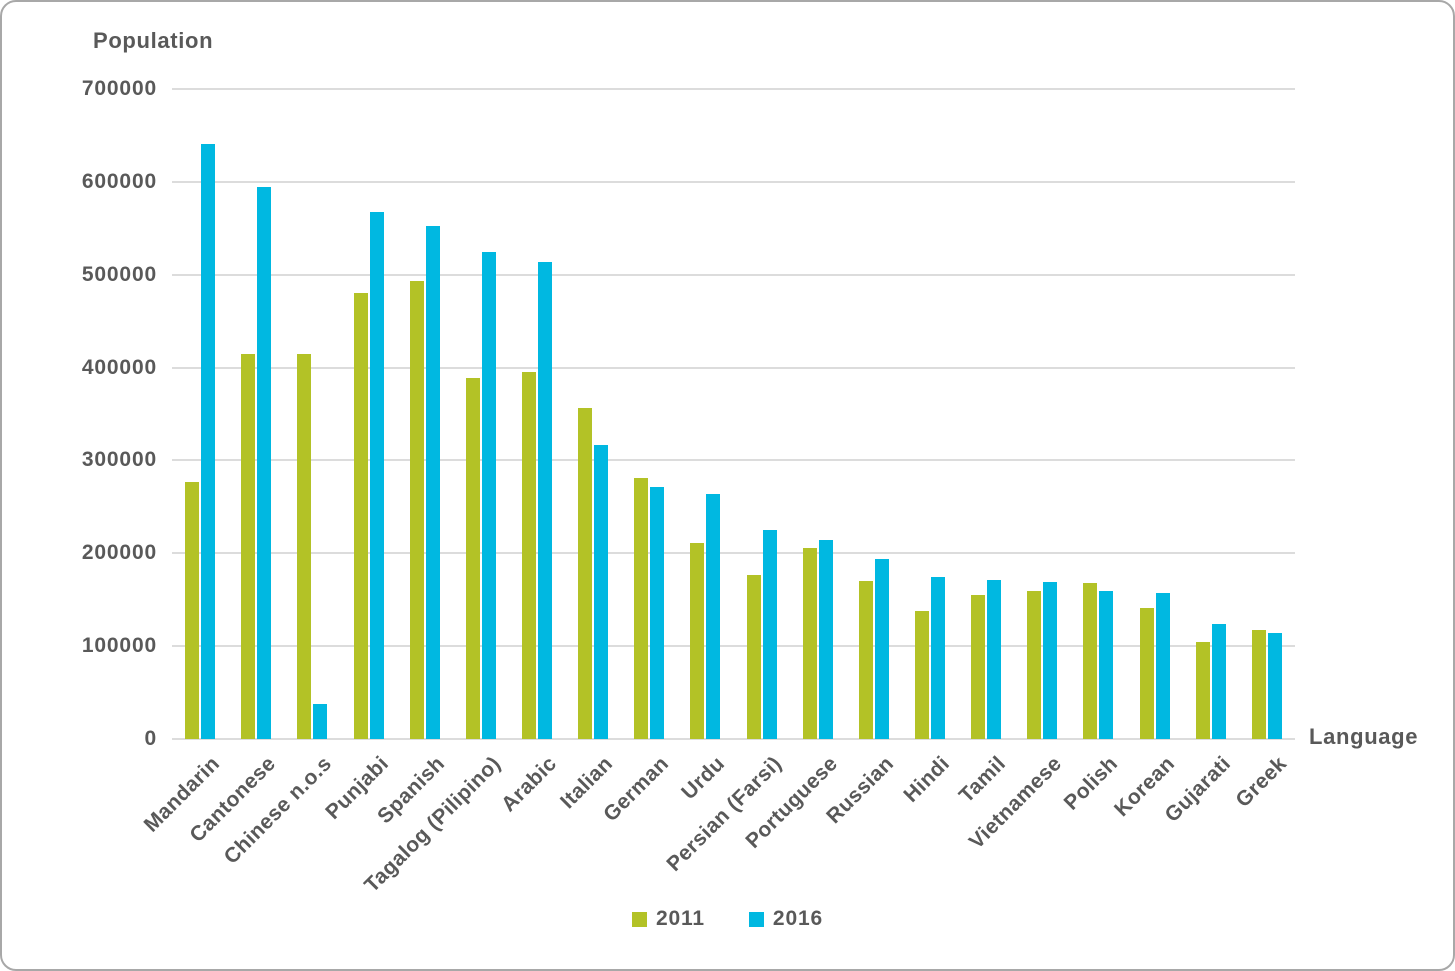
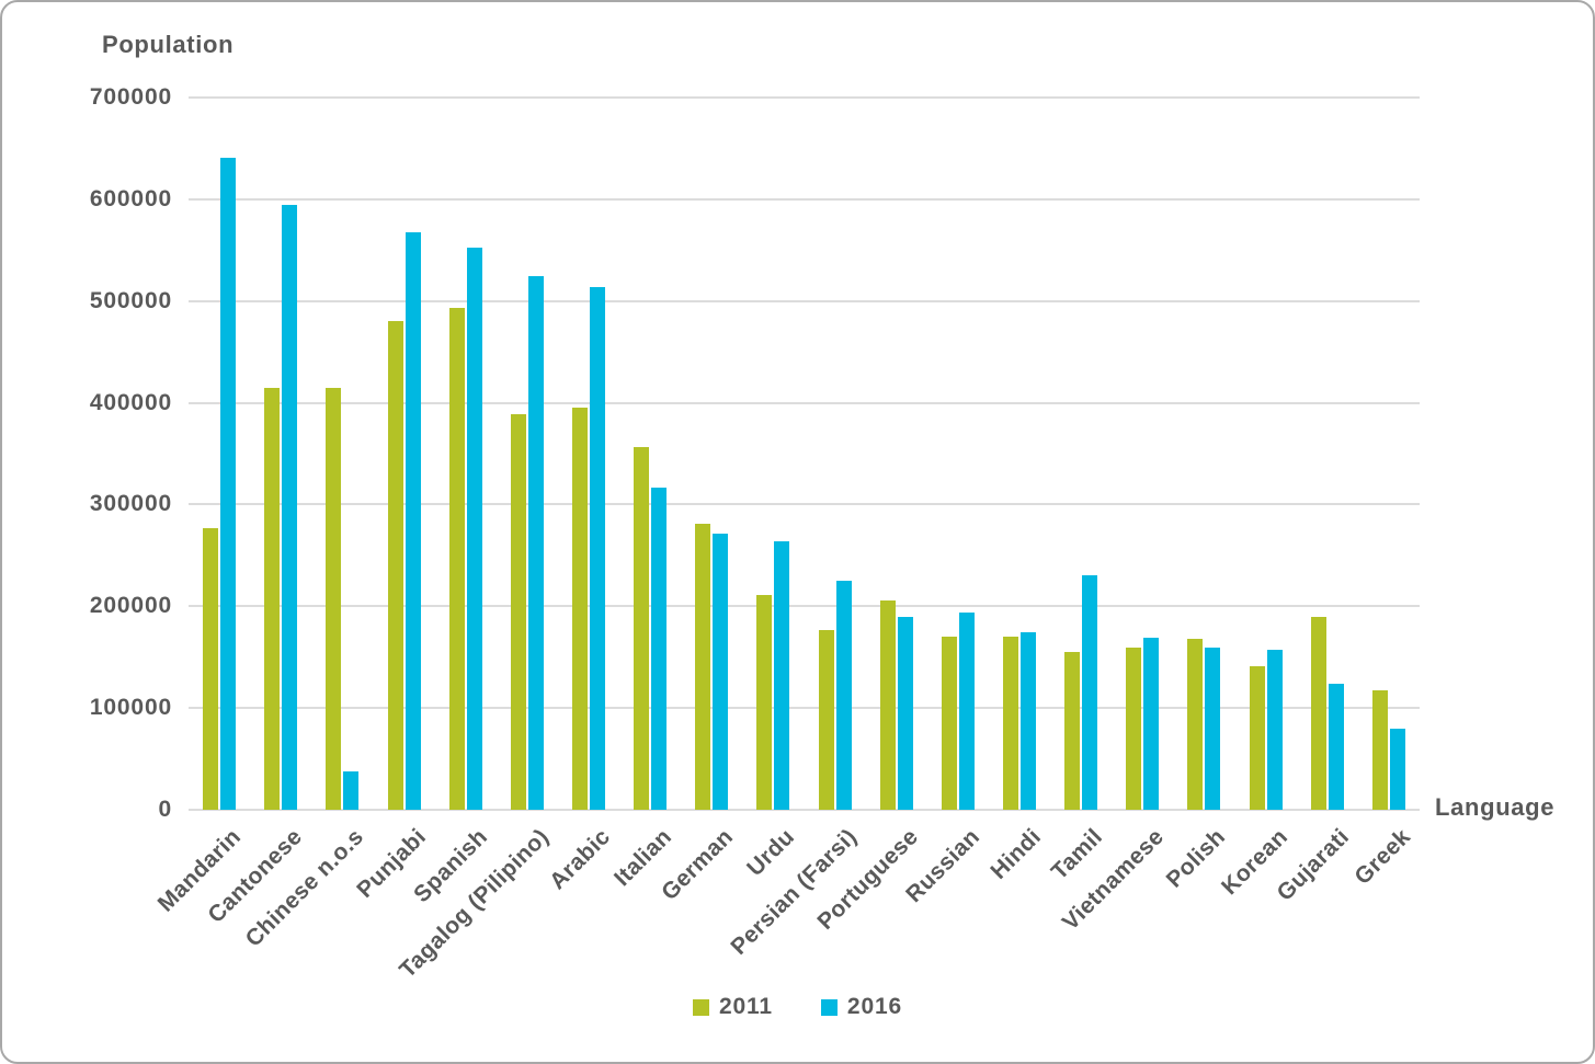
2016/Portuguese: 210000 -> 190000
2011/Hindi: 140000 -> 170000
2016/Tamil: 170000 -> 230000
2011/Gujarati: 100000 -> 190000
2016/Greek: 110000 -> 80000
